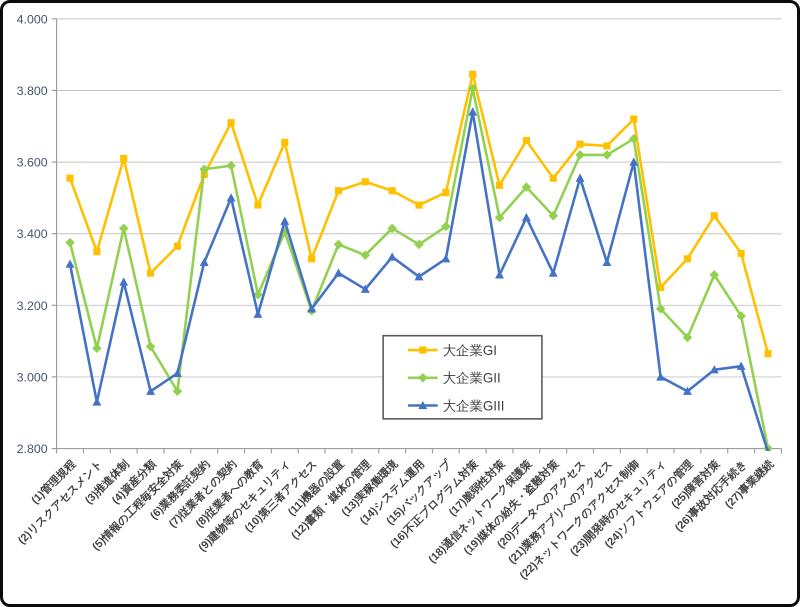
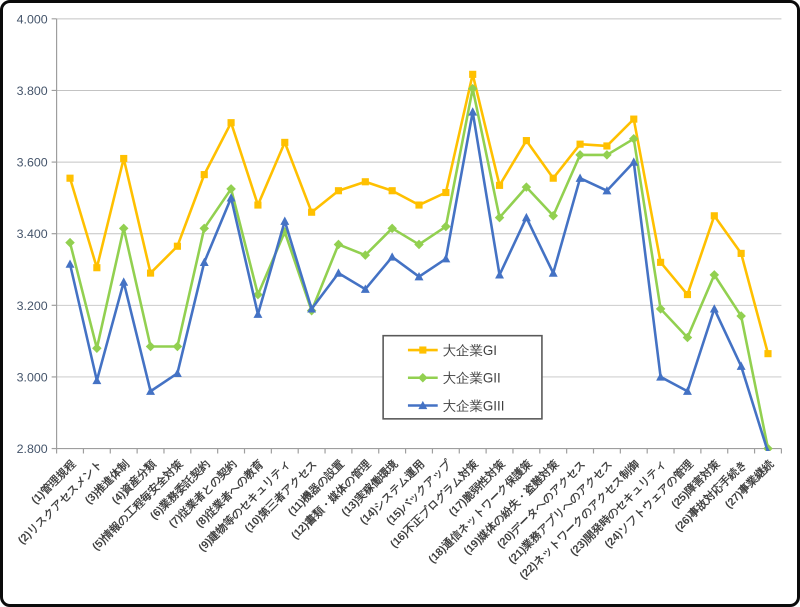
大企業GI/(2)リスクアセスメント: 3.35 -> 3.31
大企業GIII/(2)リスクアセスメント: 2.93 -> 2.99
大企業GII/(5)情報の工程毎安全対策: 2.96 -> 3.08
大企業GII/(6)業務委託契約: 3.58 -> 3.42
大企業GII/(7)従業者との契約: 3.59 -> 3.52
大企業GI/(10)第三者アクセス: 3.33 -> 3.46
大企業GIII/(21)業務アプリへのアクセス: 3.32 -> 3.52
大企業GI/(23)開発時のセキュリティ: 3.25 -> 3.32
大企業GI/(24)ソフトウェアの管理: 3.33 -> 3.23
大企業GIII/(25)障害対策: 3.02 -> 3.19
